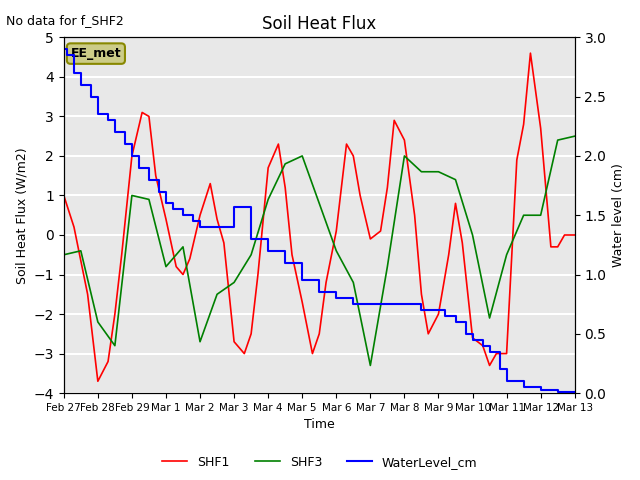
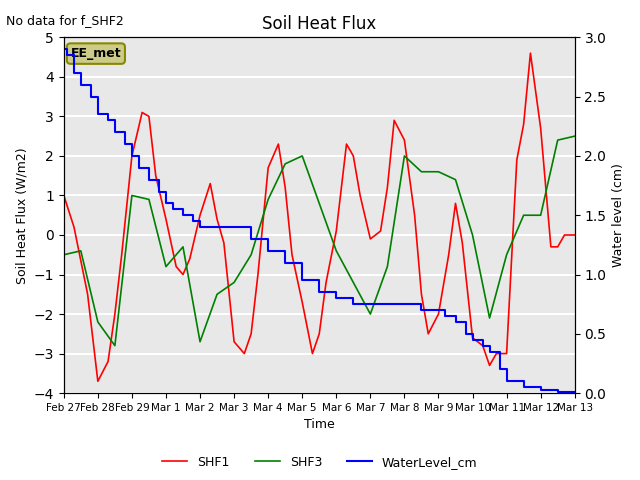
WaterLevel_cm/Mar 3: 1.57 -> 1.40
SHF3/Mar 7: -3.3 -> -2.0
